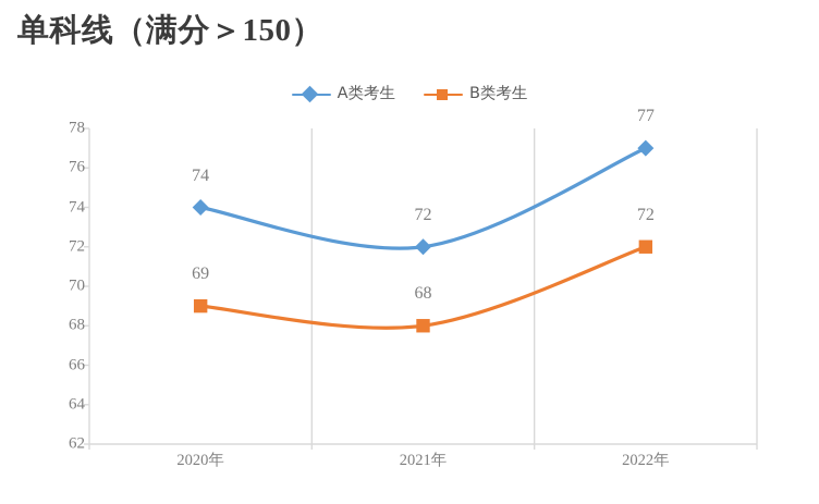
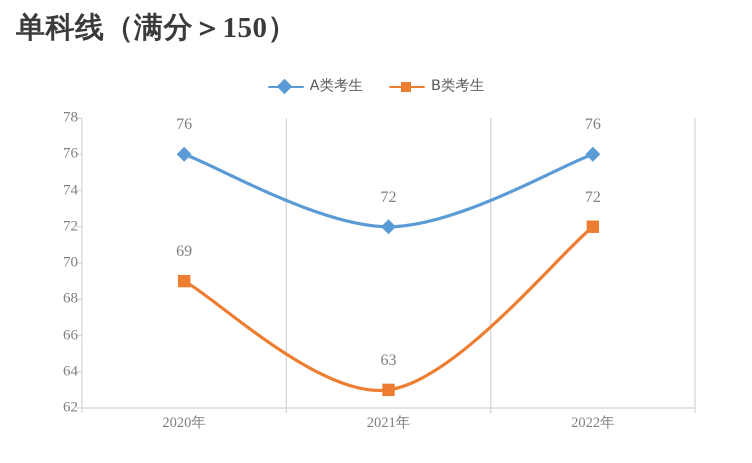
A类考生/2020年: 74 -> 76
B类考生/2021年: 68 -> 63
A类考生/2022年: 77 -> 76
